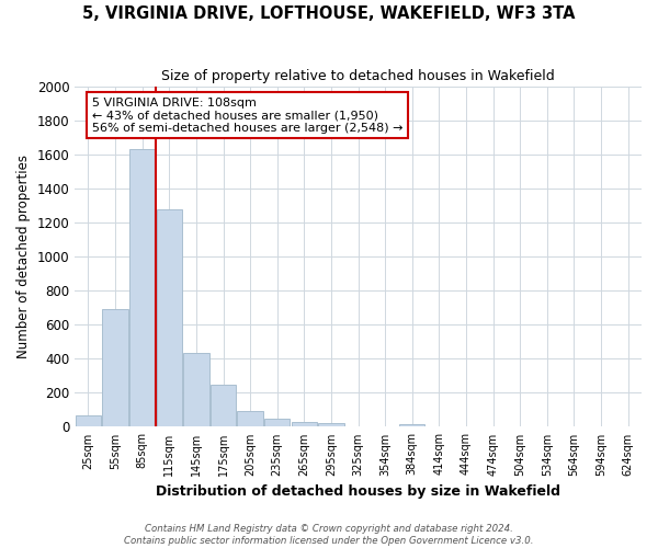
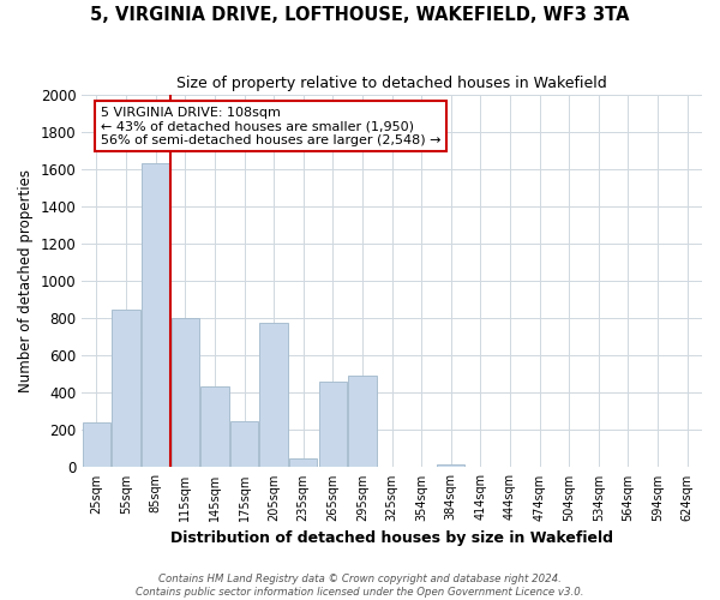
25sqm: 60 -> 240
55sqm: 700 -> 850
115sqm: 1280 -> 800
205sqm: 90 -> 780
265sqm: 30 -> 460
295sqm: 20 -> 490
